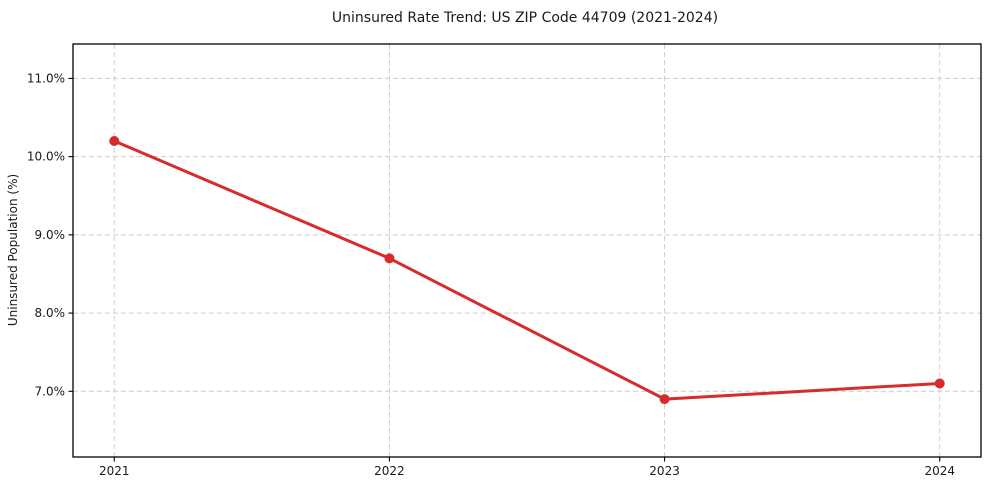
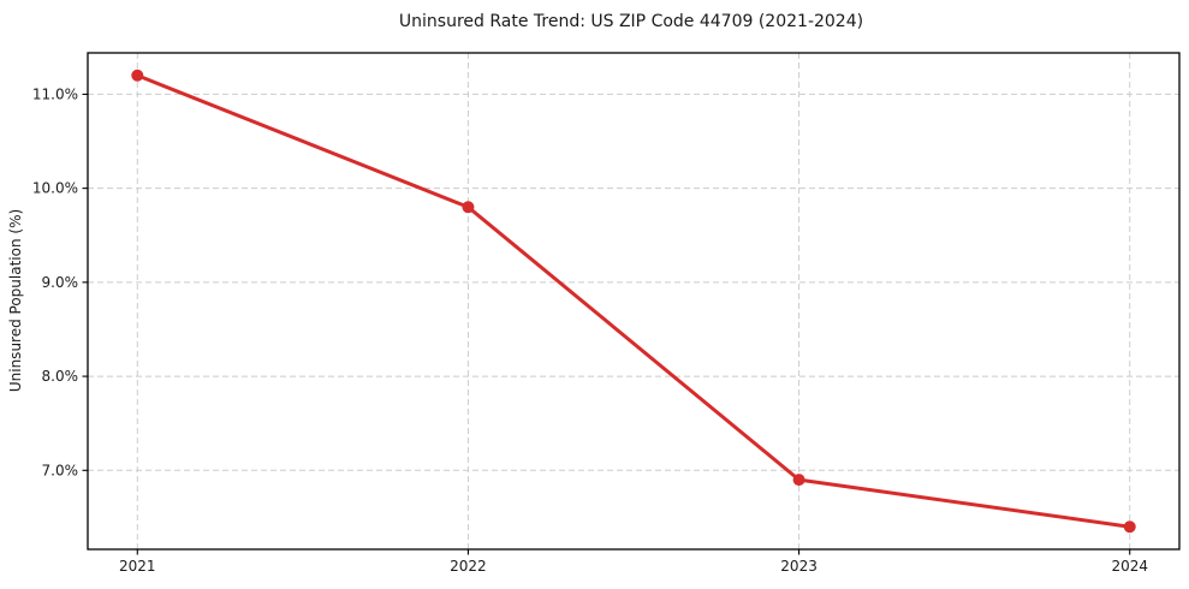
2021: 10.2% -> 11.2%
2022: 8.7% -> 9.8%
2024: 7.1% -> 6.4%
